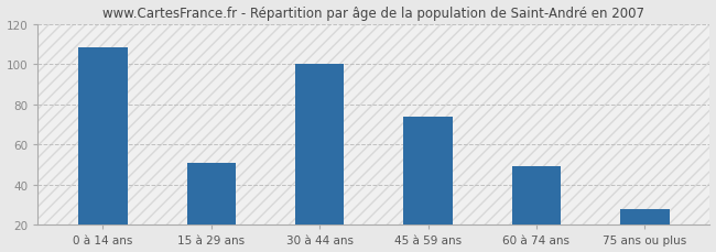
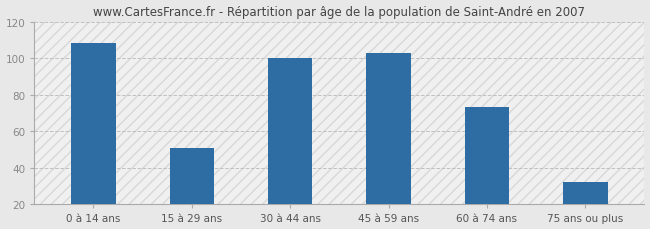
45 à 59 ans: 74 -> 103
60 à 74 ans: 49 -> 73
75 ans ou plus: 28 -> 32
